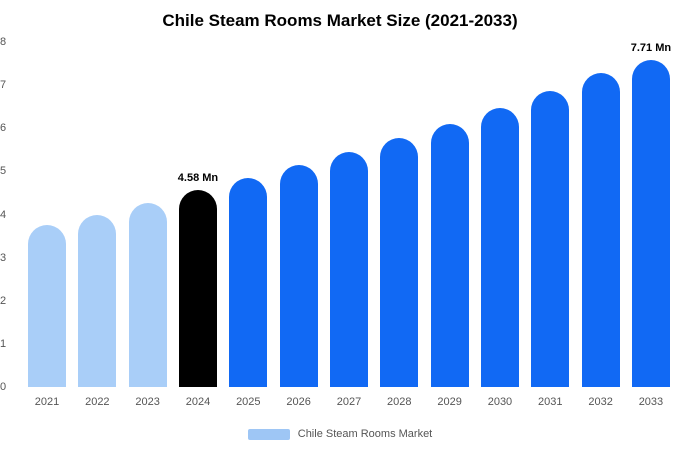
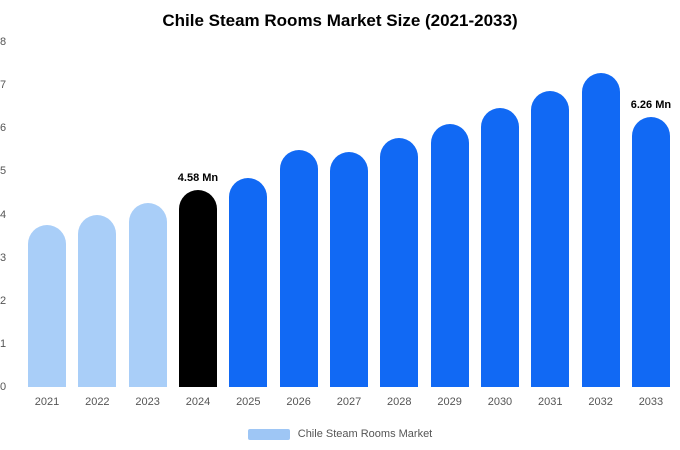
2026: 5.1 -> 5.5
2033: 7.71 -> 6.26
